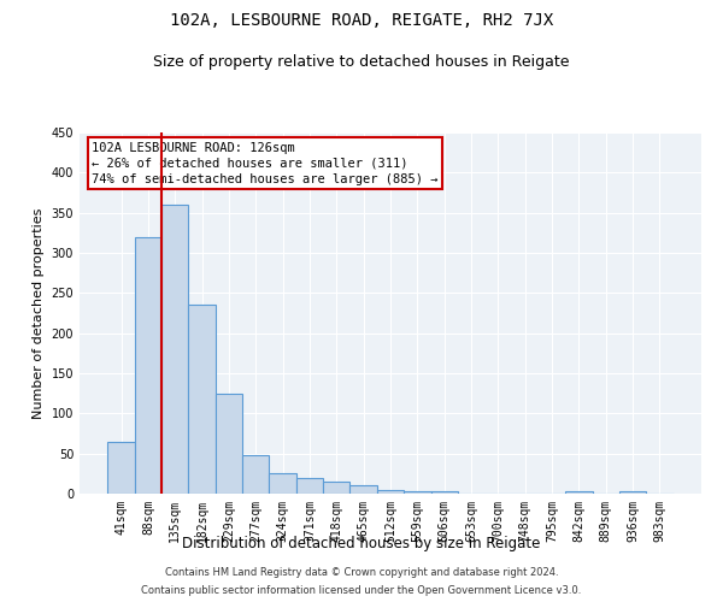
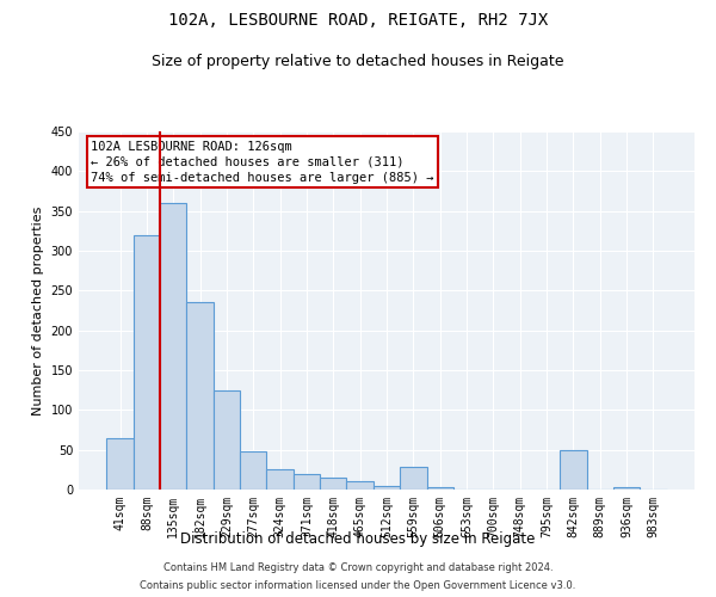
559sqm: 3 -> 28
842sqm: 3 -> 50
